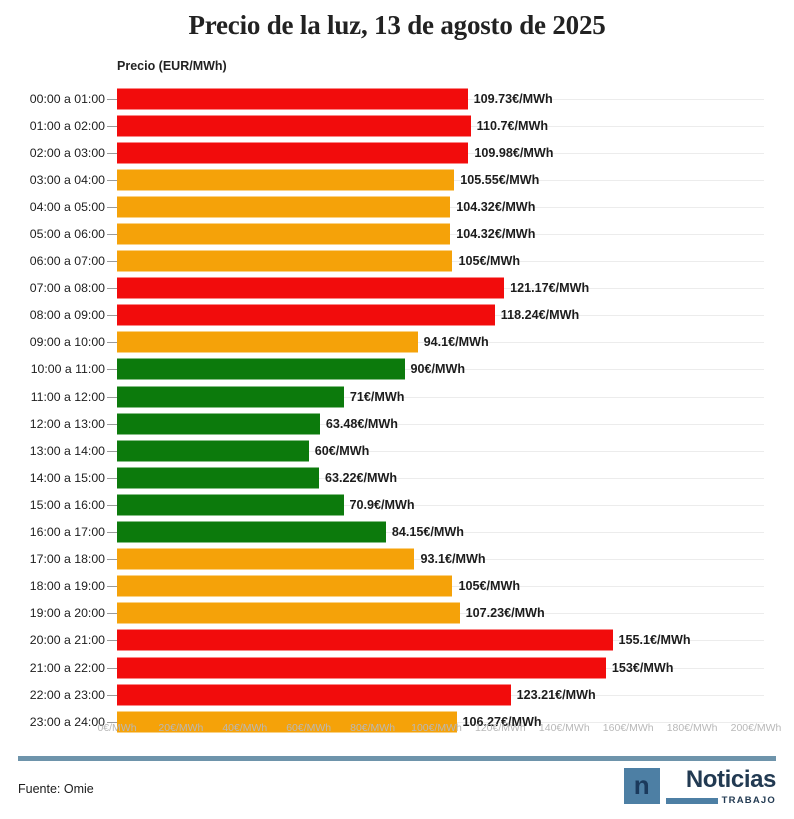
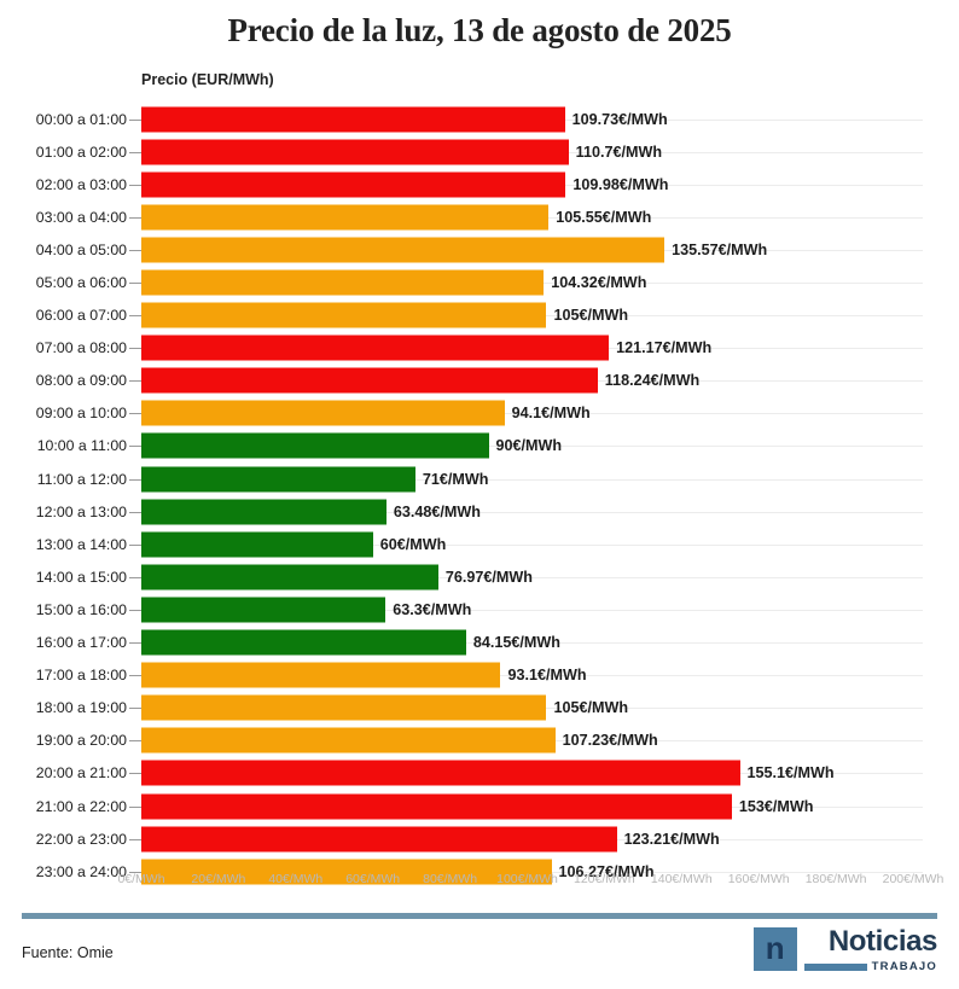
04:00 a 05:00: 104.32 -> 135.57
14:00 a 15:00: 63.22 -> 76.97
15:00 a 16:00: 70.9 -> 63.3
